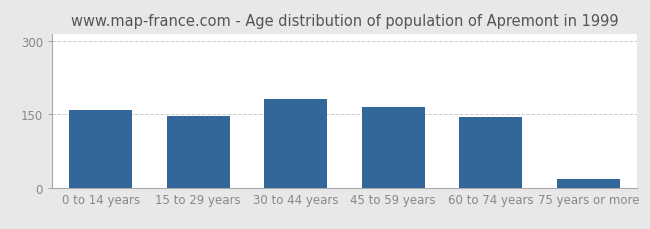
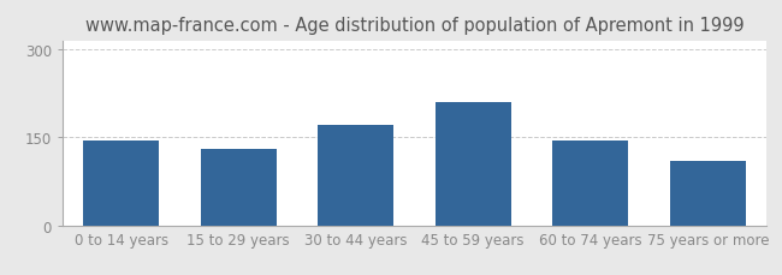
0 to 14 years: 158 -> 145
15 to 29 years: 146 -> 130
30 to 44 years: 182 -> 170
45 to 59 years: 165 -> 210
75 years or more: 18 -> 110
